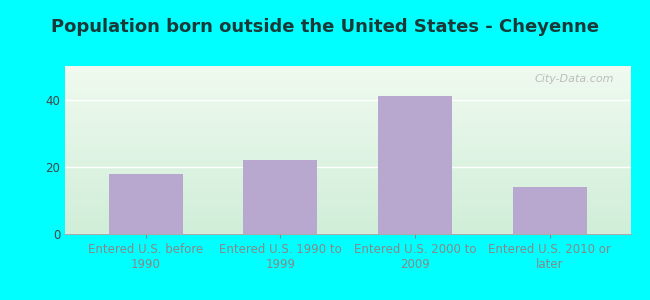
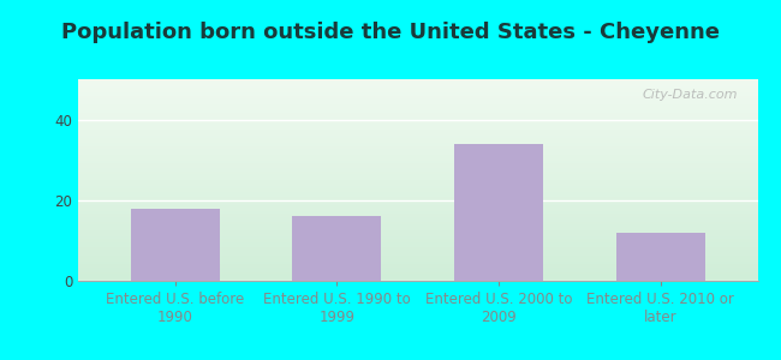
Entered U.S. 1990 to 1999: 22 -> 16
Entered U.S. 2000 to 2009: 41 -> 34
Entered U.S. 2010 or later: 14 -> 12
